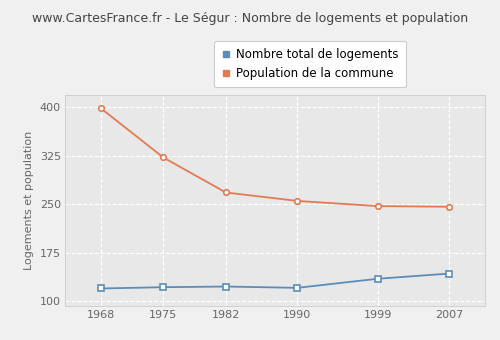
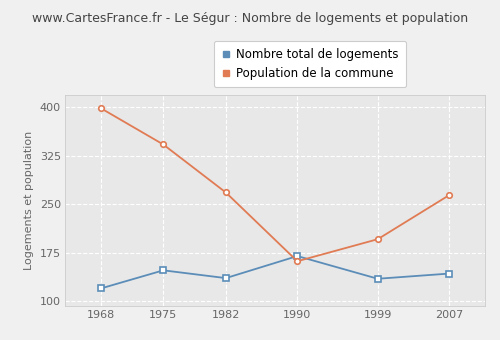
Nombre total de logements/1975: 122 -> 148
Population de la commune/1975: 322 -> 342
Nombre total de logements/1982: 123 -> 136
Nombre total de logements/1990: 121 -> 170
Population de la commune/1990: 255 -> 162
Population de la commune/1999: 247 -> 196
Population de la commune/2007: 246 -> 264
